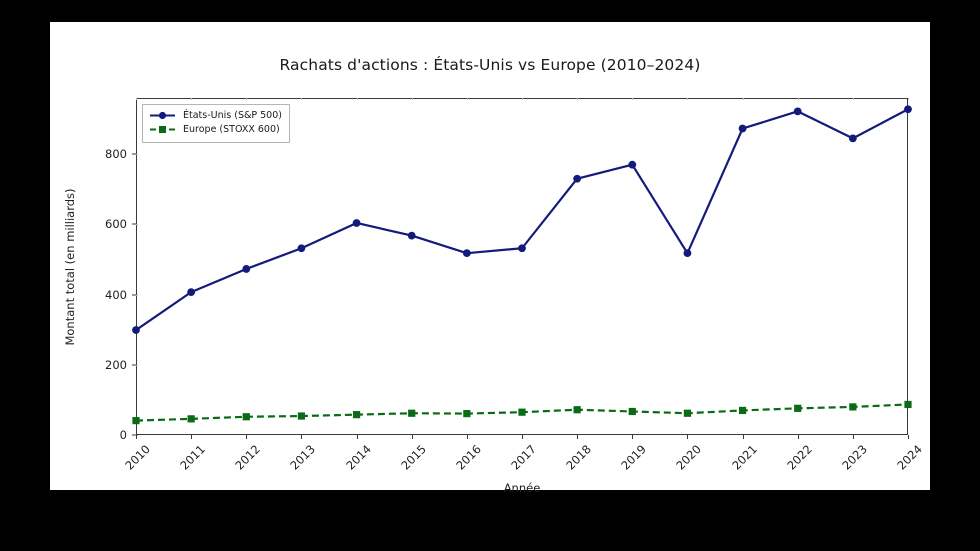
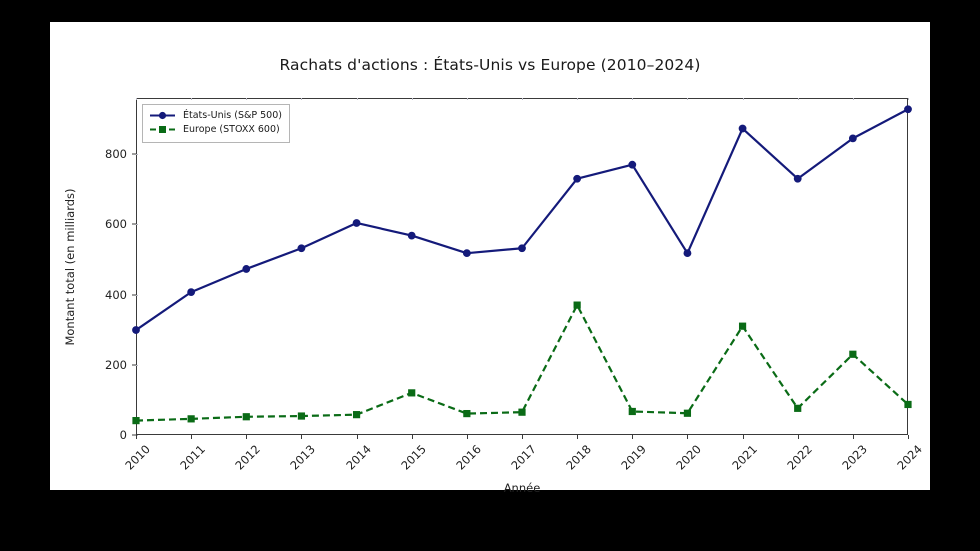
Europe (STOXX 600)/2015: 60 -> 120
Europe (STOXX 600)/2018: 70 -> 370
Europe (STOXX 600)/2021: 70 -> 310
États-Unis (S&P 500)/2022: 920 -> 730
Europe (STOXX 600)/2023: 80 -> 230
